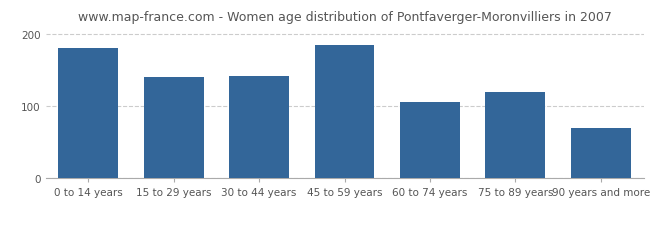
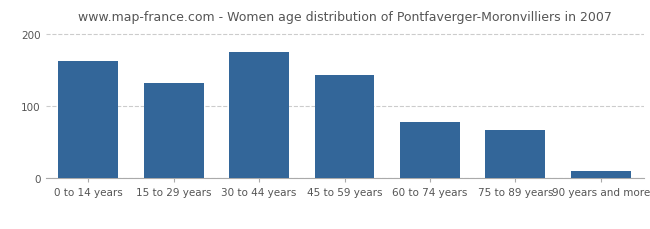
0 to 14 years: 180 -> 163
15 to 29 years: 140 -> 132
30 to 44 years: 142 -> 175
45 to 59 years: 184 -> 143
60 to 74 years: 106 -> 78
75 to 89 years: 120 -> 67
90 years and more: 70 -> 10
